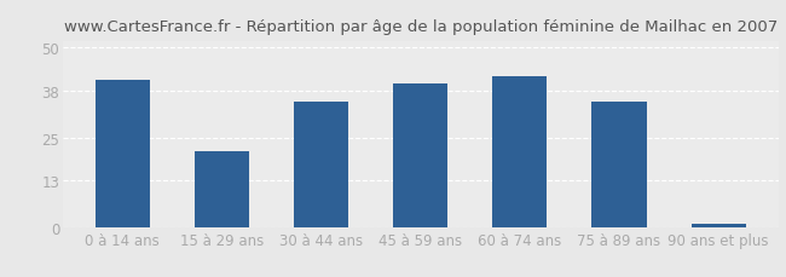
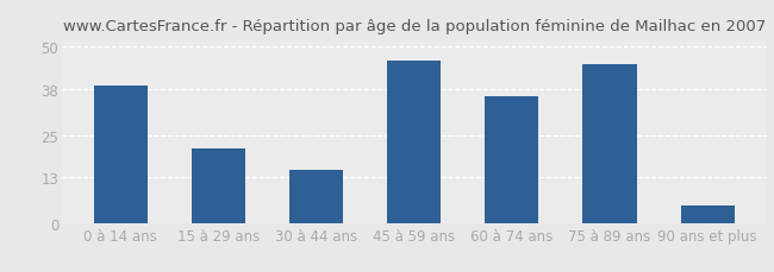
0 à 14 ans: 41 -> 39
30 à 44 ans: 35 -> 15
45 à 59 ans: 40 -> 46
60 à 74 ans: 42 -> 36
75 à 89 ans: 35 -> 45
90 ans et plus: 1 -> 5
